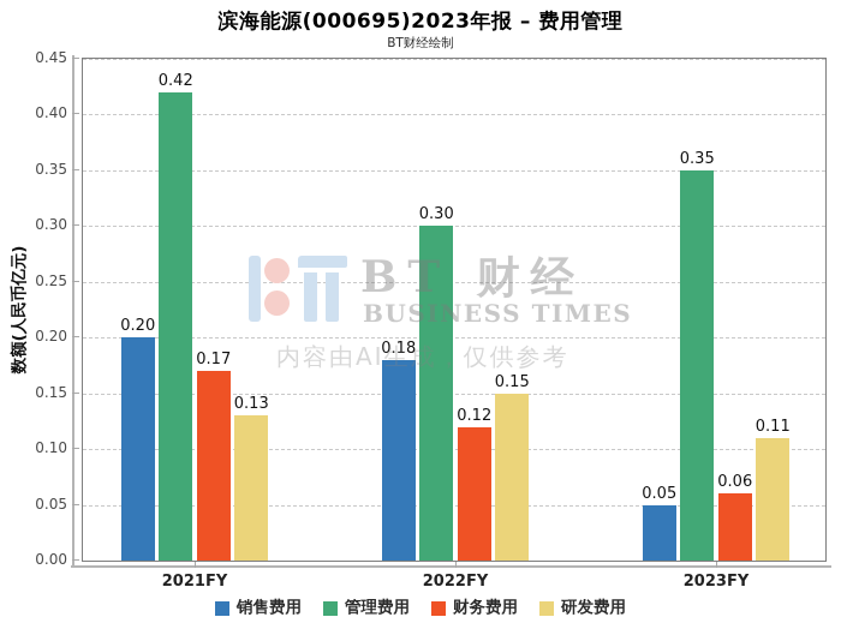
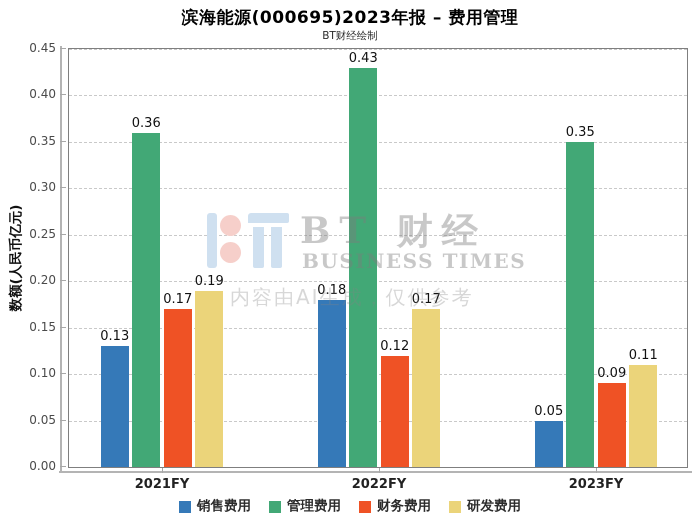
销售费用/2021FY: 0.20 -> 0.13
管理费用/2021FY: 0.42 -> 0.36
研发费用/2021FY: 0.13 -> 0.19
管理费用/2022FY: 0.30 -> 0.43
研发费用/2022FY: 0.15 -> 0.17
财务费用/2023FY: 0.06 -> 0.09
